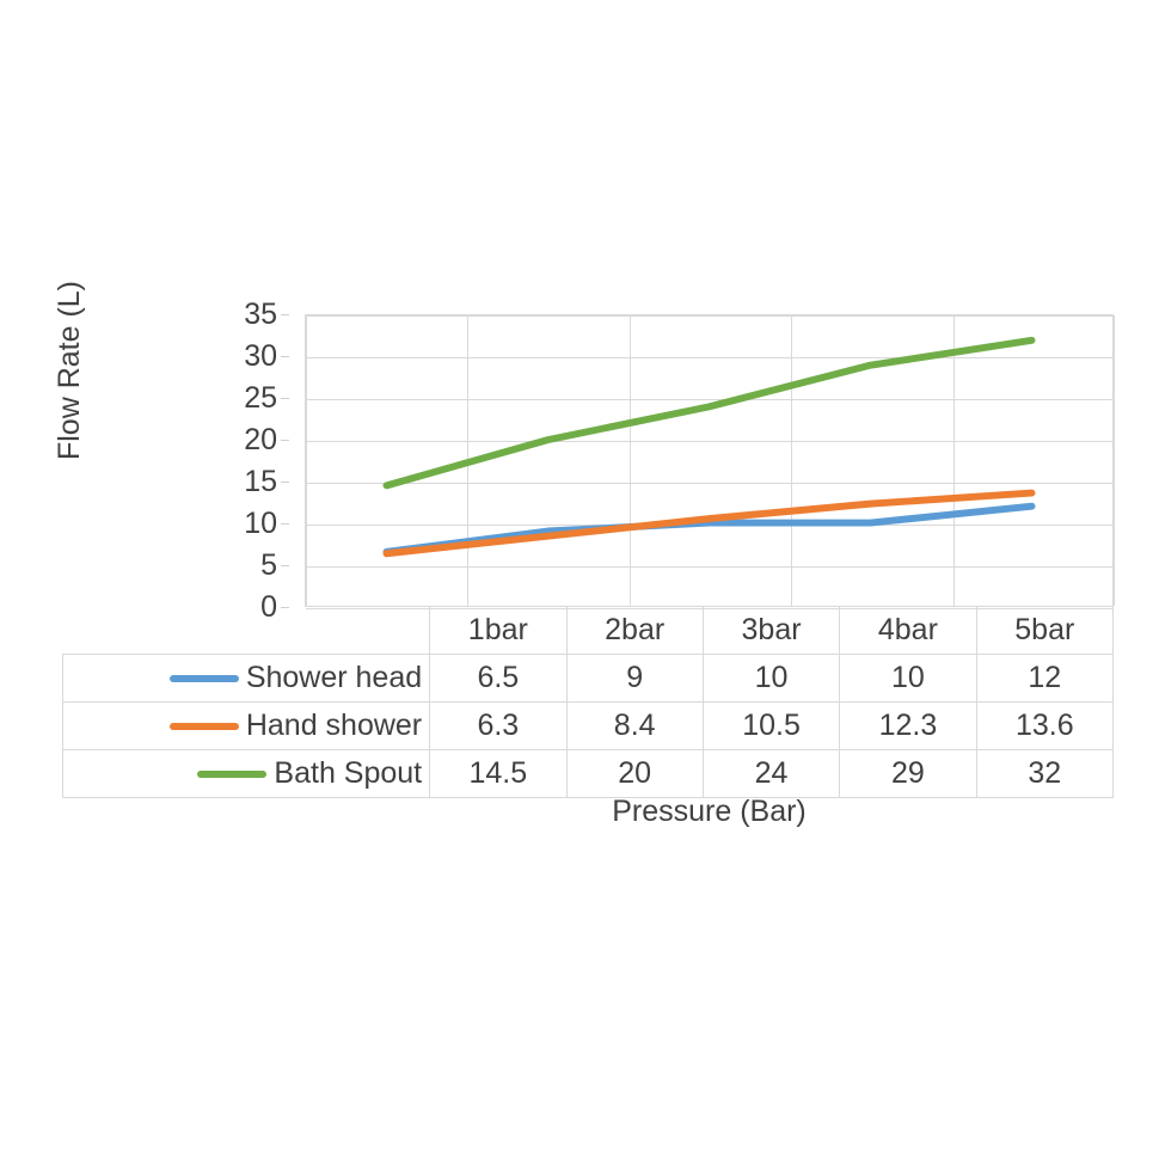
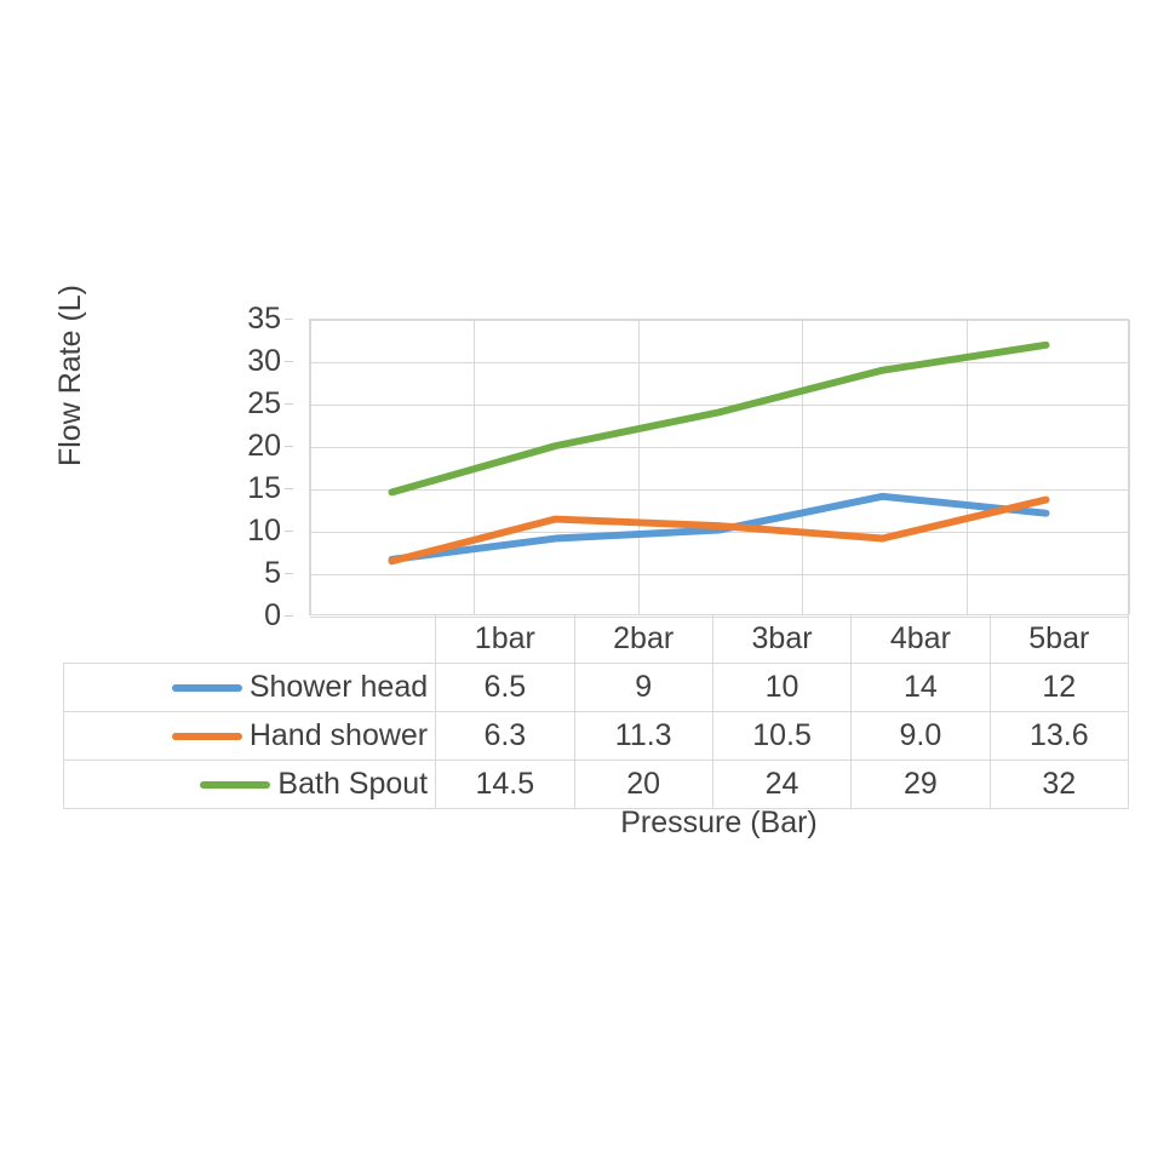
Hand shower/2bar: 8.4 -> 11.3
Shower head/4bar: 10 -> 14
Hand shower/4bar: 12.3 -> 9.0
